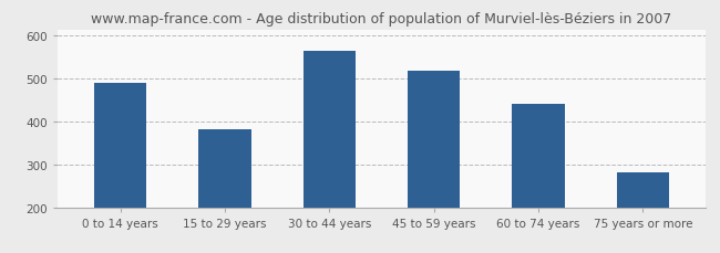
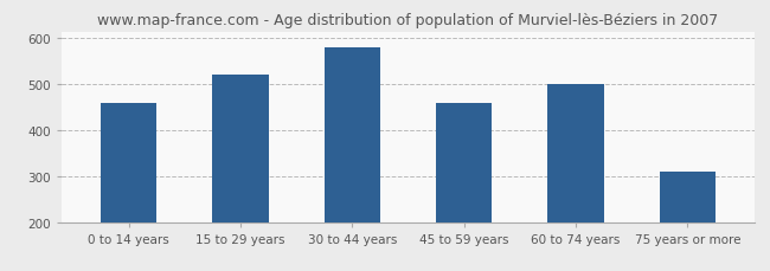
0 to 14 years: 490 -> 460
15 to 29 years: 382 -> 520
30 to 44 years: 565 -> 580
45 to 59 years: 519 -> 460
60 to 74 years: 442 -> 500
75 years or more: 282 -> 310
